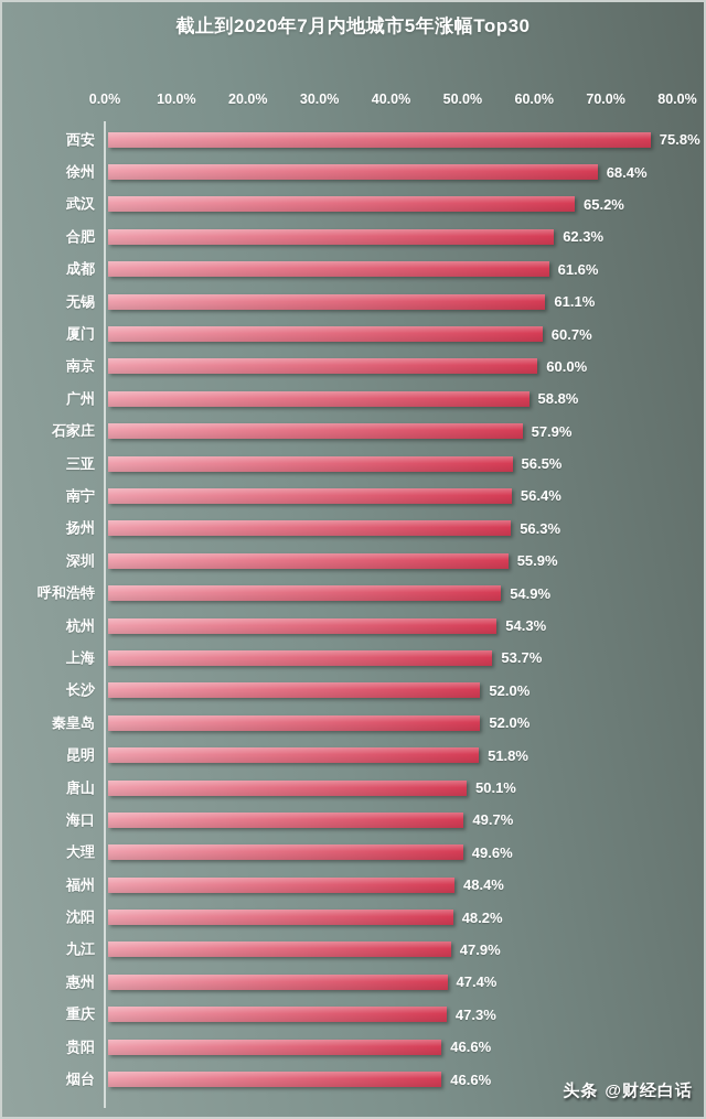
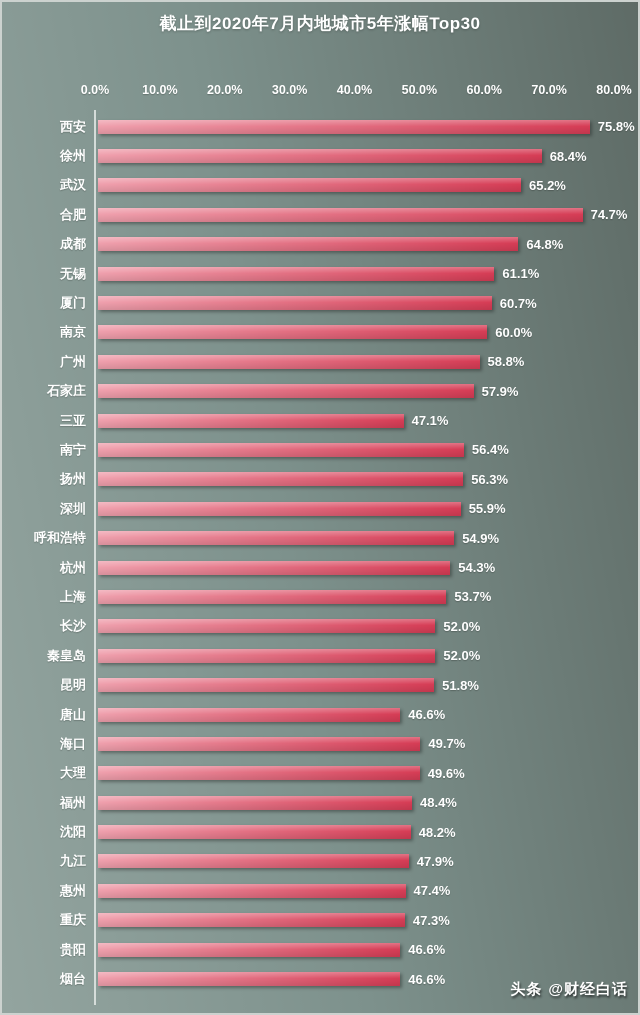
合肥: 62.3% -> 74.7%
成都: 61.6% -> 64.8%
三亚: 56.5% -> 47.1%
唐山: 50.1% -> 46.6%
